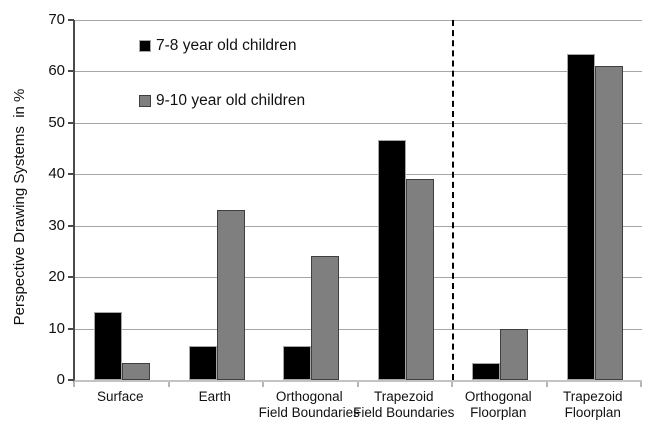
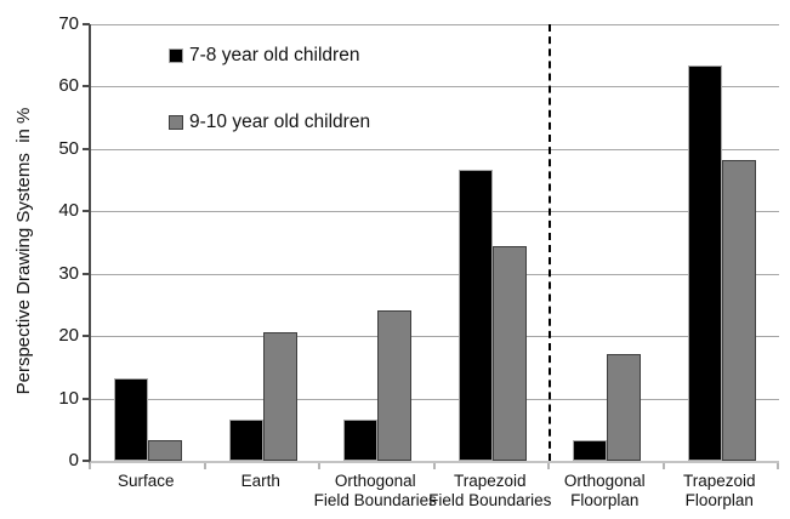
9-10 year old children/Earth: 33 -> 21
9-10 year old children/Trapezoid Field Boundaries: 39 -> 34
9-10 year old children/Orthogonal Floorplan: 10 -> 17
9-10 year old children/Trapezoid Floorplan: 61 -> 48
